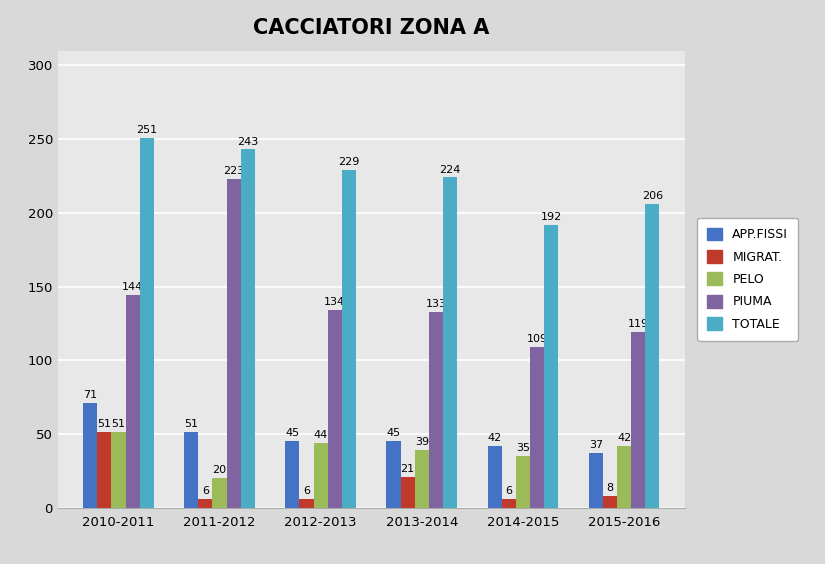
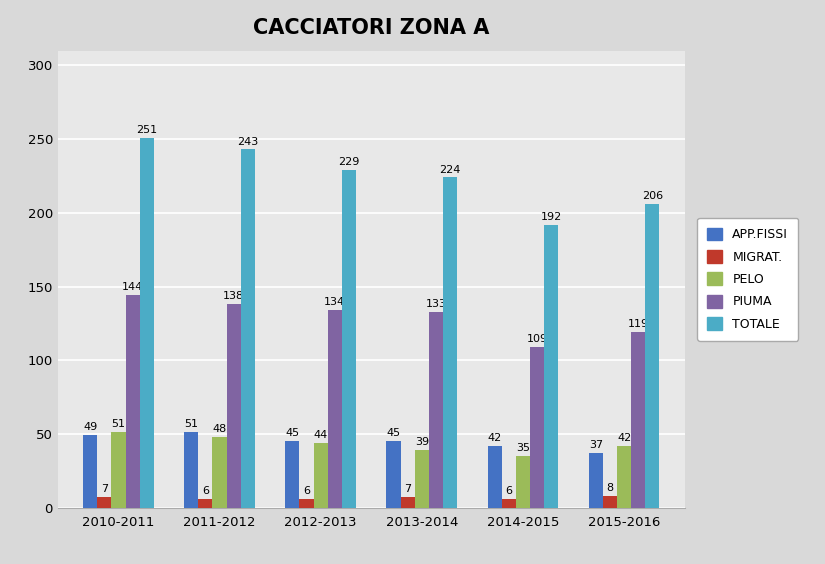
APP.FISSI/2010-2011: 71 -> 49
MIGRAT./2010-2011: 51 -> 7
PELO/2011-2012: 20 -> 48
PIUMA/2011-2012: 223 -> 138
MIGRAT./2013-2014: 21 -> 7
